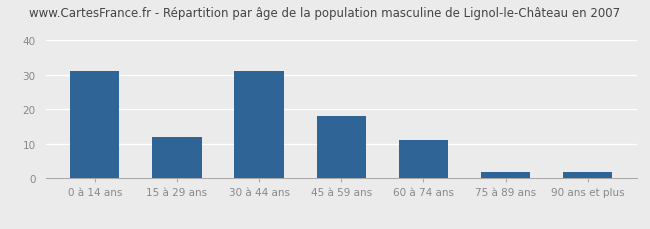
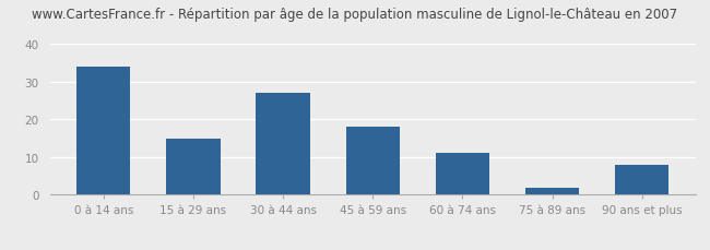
0 à 14 ans: 31 -> 34
15 à 29 ans: 12 -> 15
30 à 44 ans: 31 -> 27
90 ans et plus: 2 -> 8
